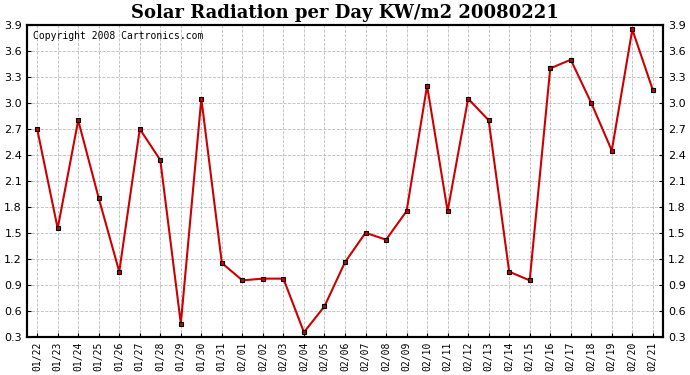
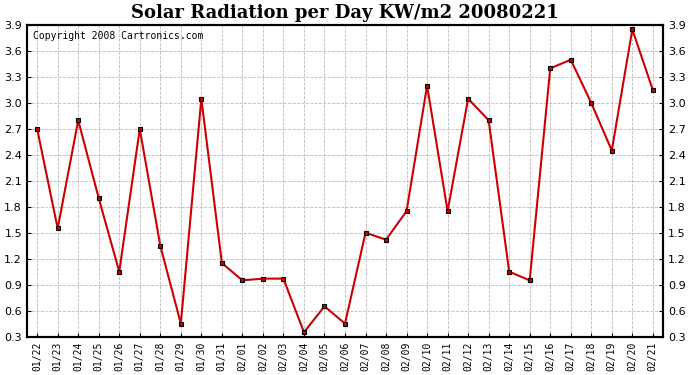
01/28: 2.34 -> 1.35
02/06: 1.16 -> 0.45
